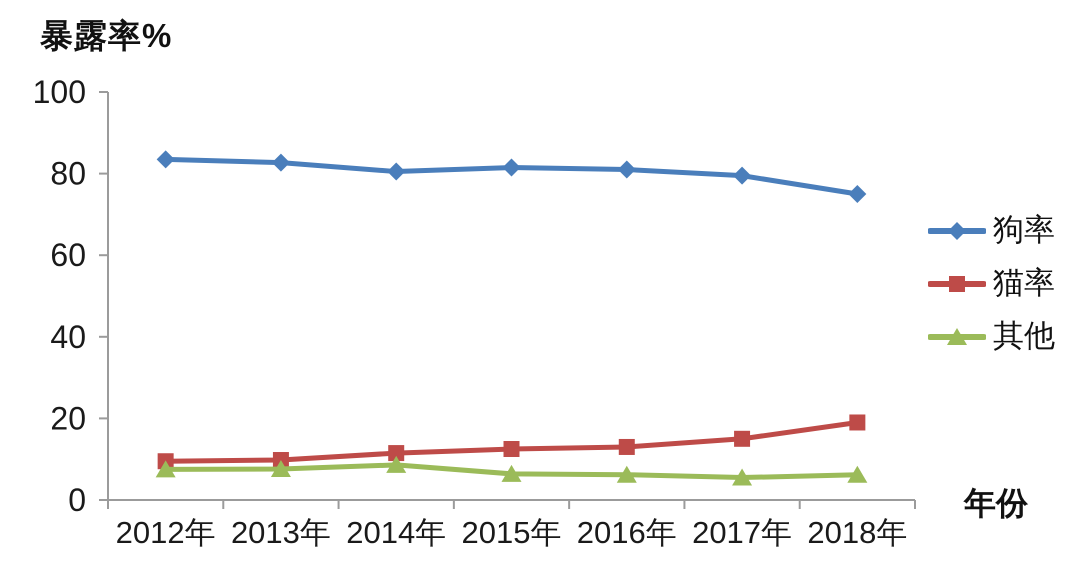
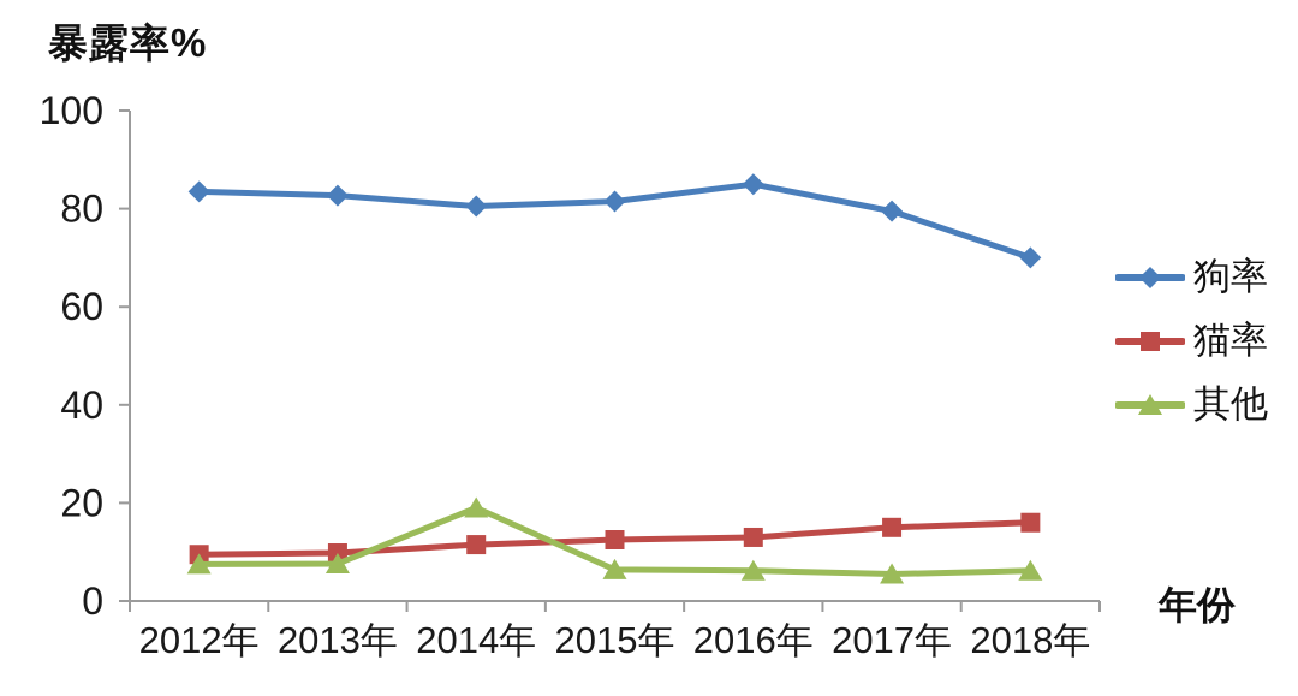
其他/2014年: 9 -> 19
狗率/2016年: 81 -> 85
狗率/2018年: 75 -> 70
猫率/2018年: 19 -> 16
